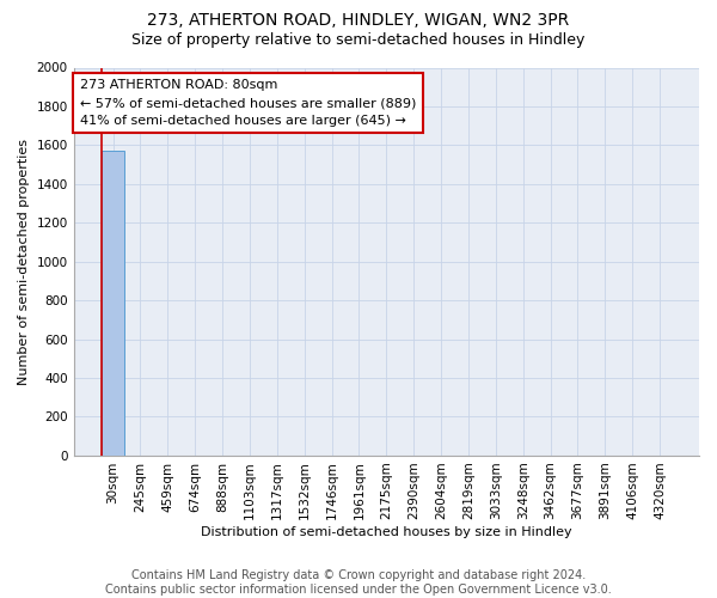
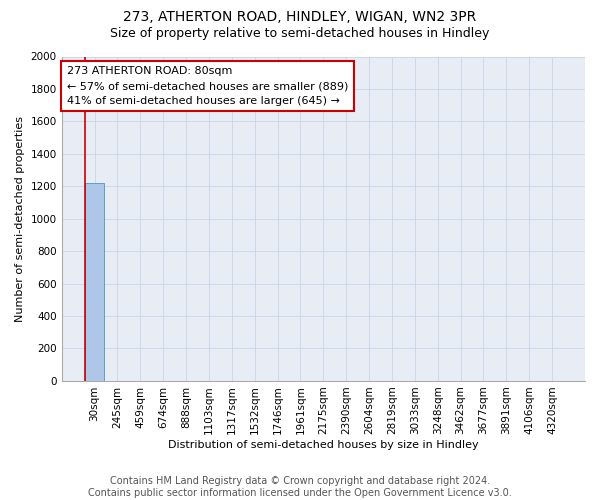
30sqm: 1570 -> 1220
